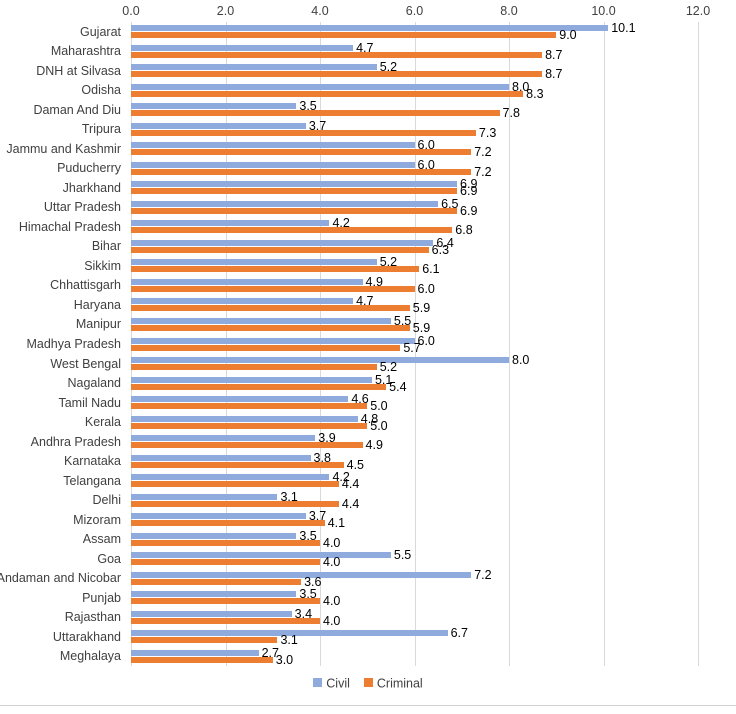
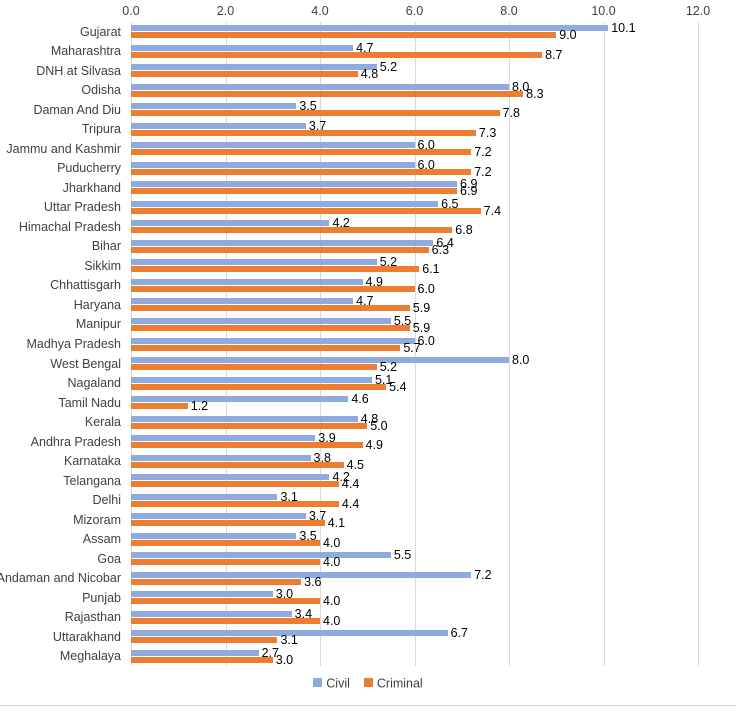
Criminal/DNH at Silvasa: 8.7 -> 4.8
Criminal/Uttar Pradesh: 6.9 -> 7.4
Criminal/Tamil Nadu: 5.0 -> 1.2
Civil/Punjab: 3.5 -> 3.0
